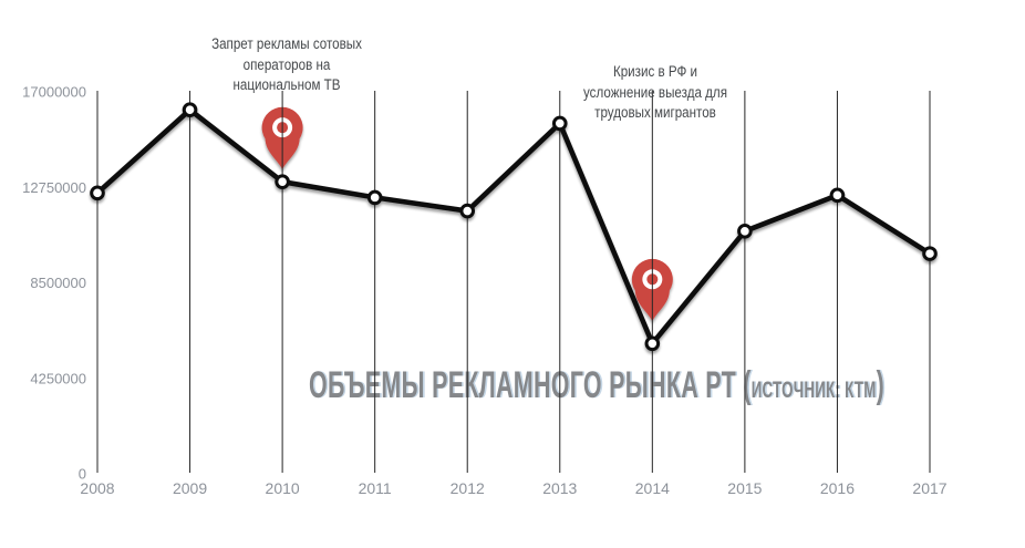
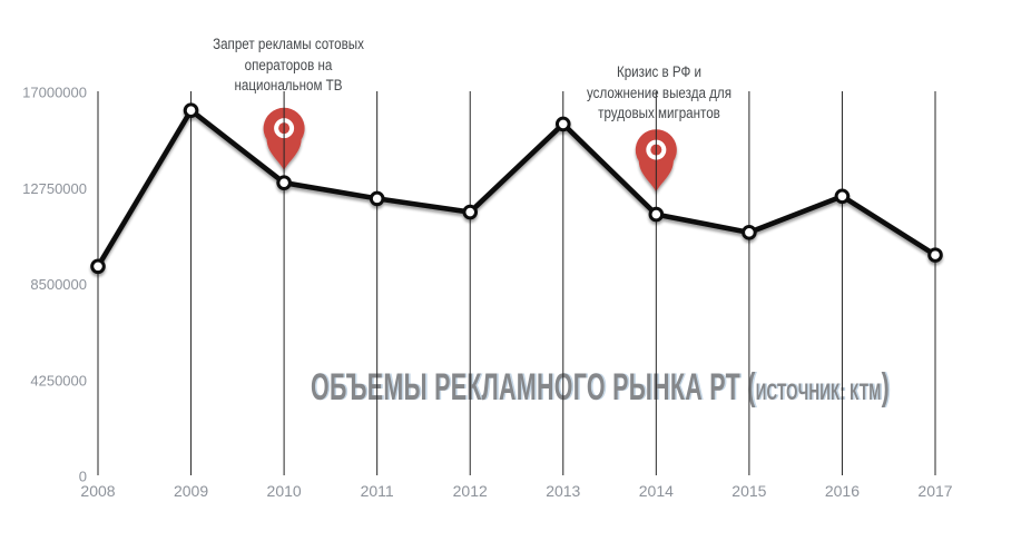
2008: 12500000 -> 9300000
2014: 5800000 -> 11600000
